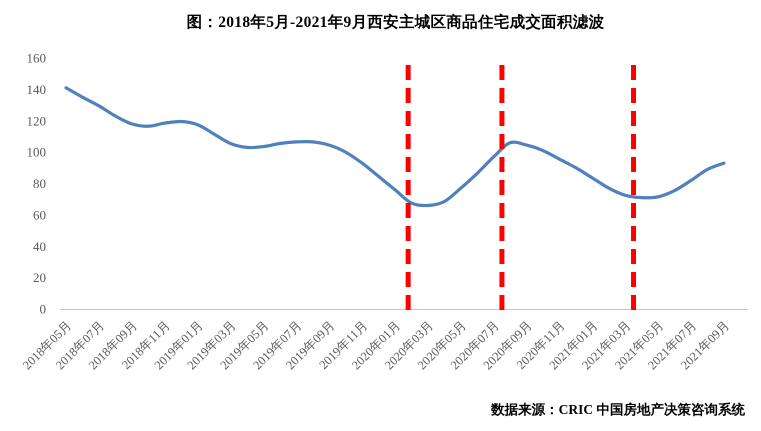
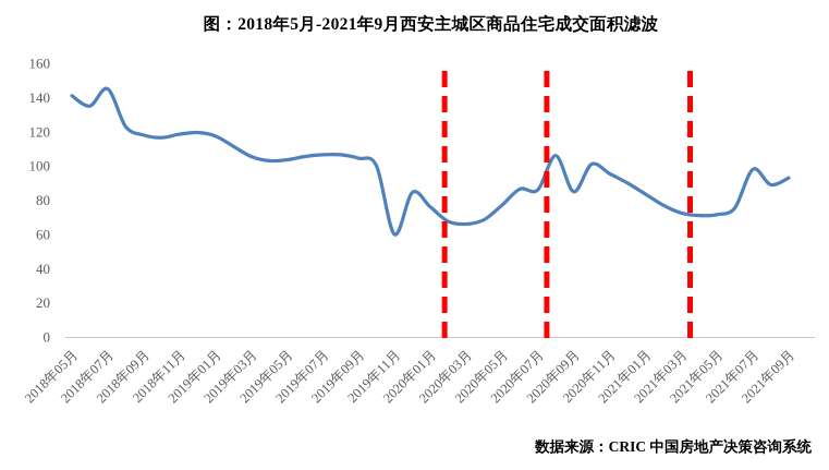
2018年07月: 130 -> 145
2019年11月: 93 -> 60
2020年07月: 97 -> 86
2020年09月: 104 -> 85
2021年07月: 82 -> 98
